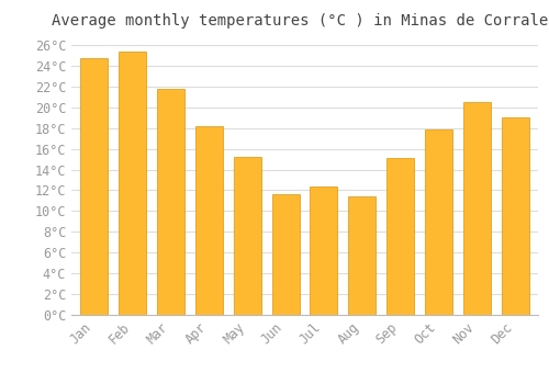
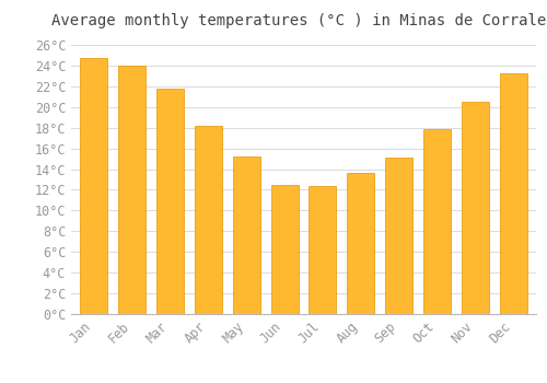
Feb: 25.4°C -> 24.0°C
Jun: 11.6°C -> 12.5°C
Aug: 11.4°C -> 13.6°C
Dec: 19.0°C -> 23.2°C
